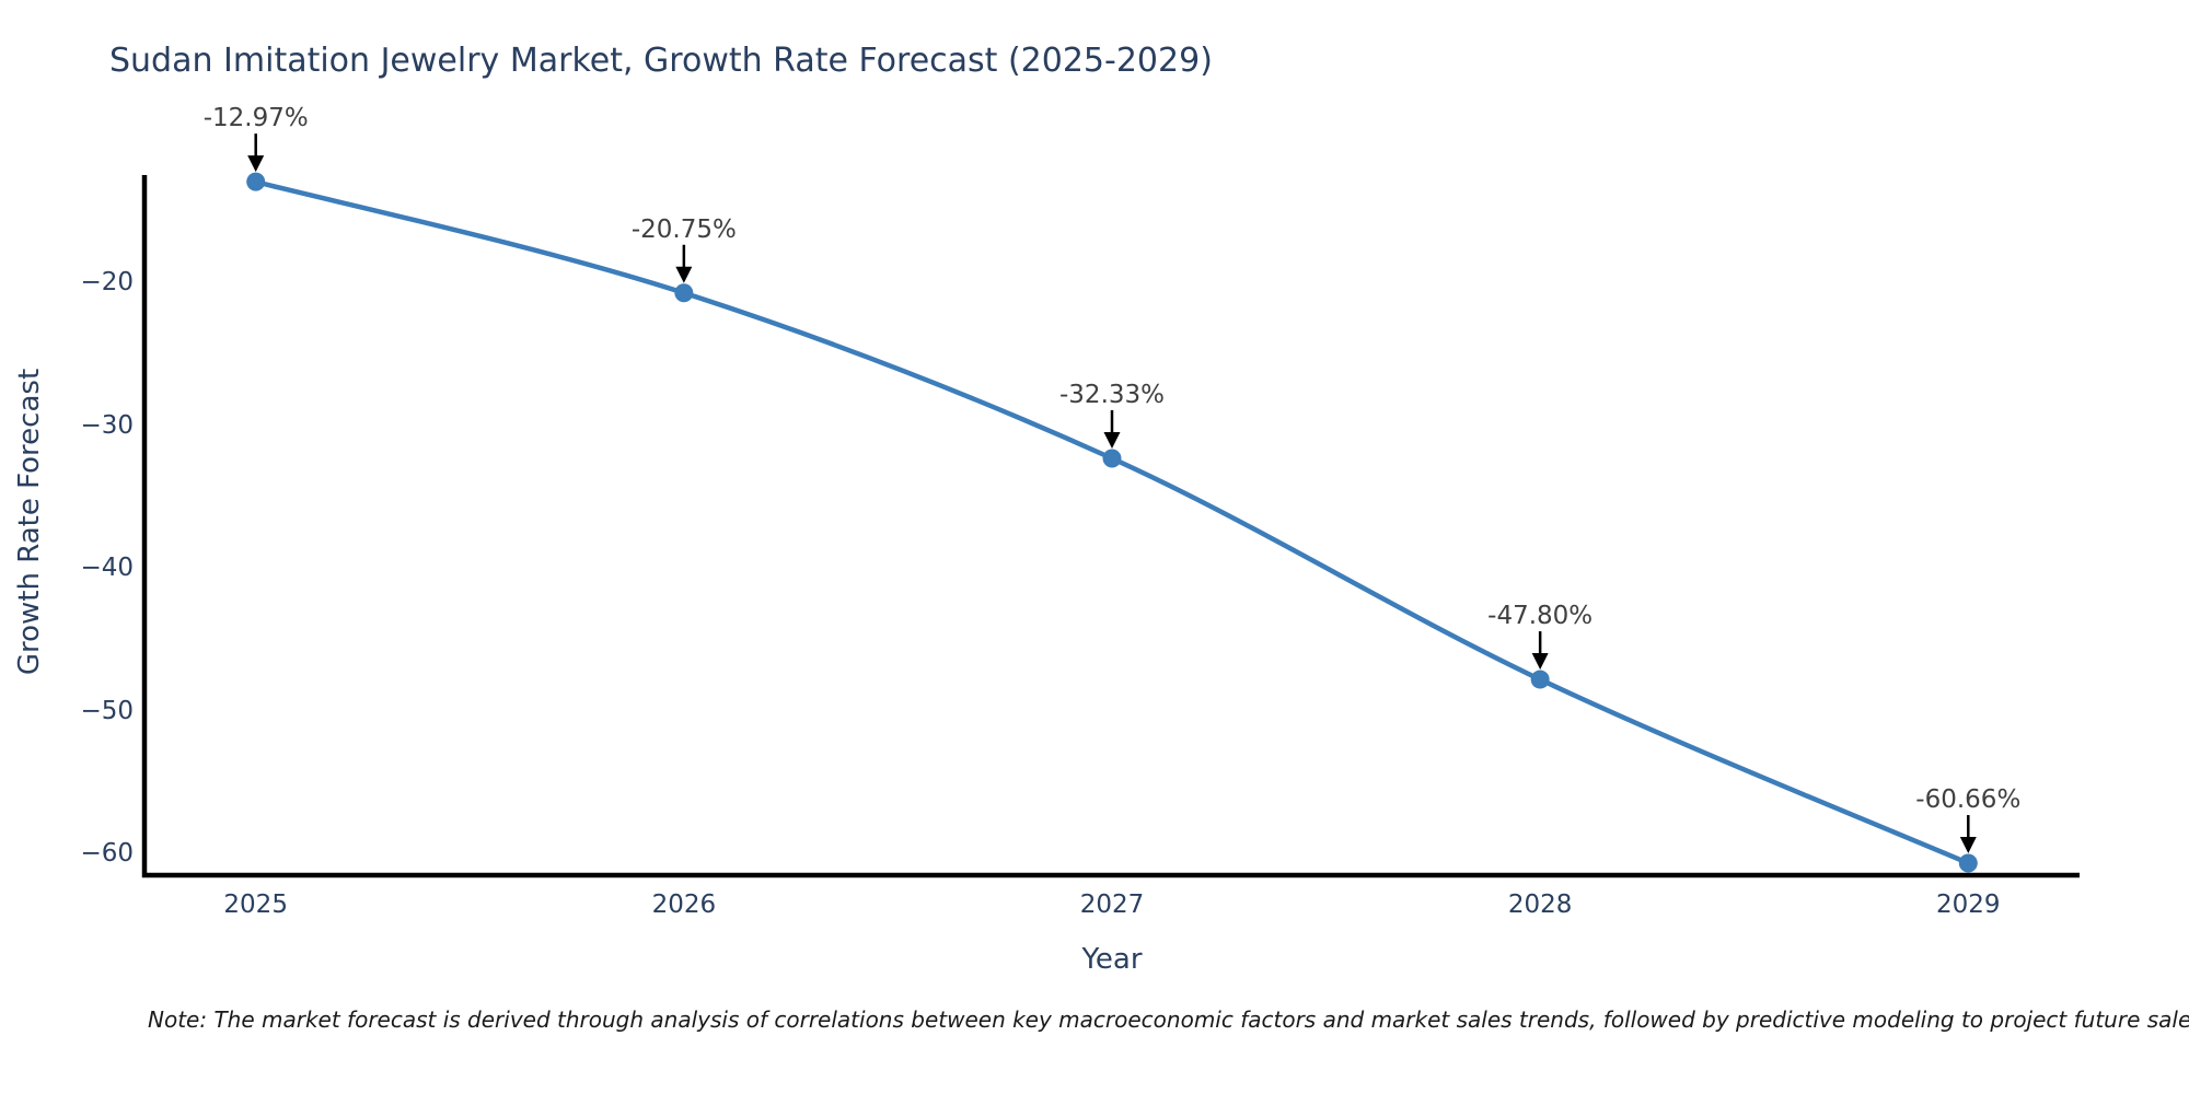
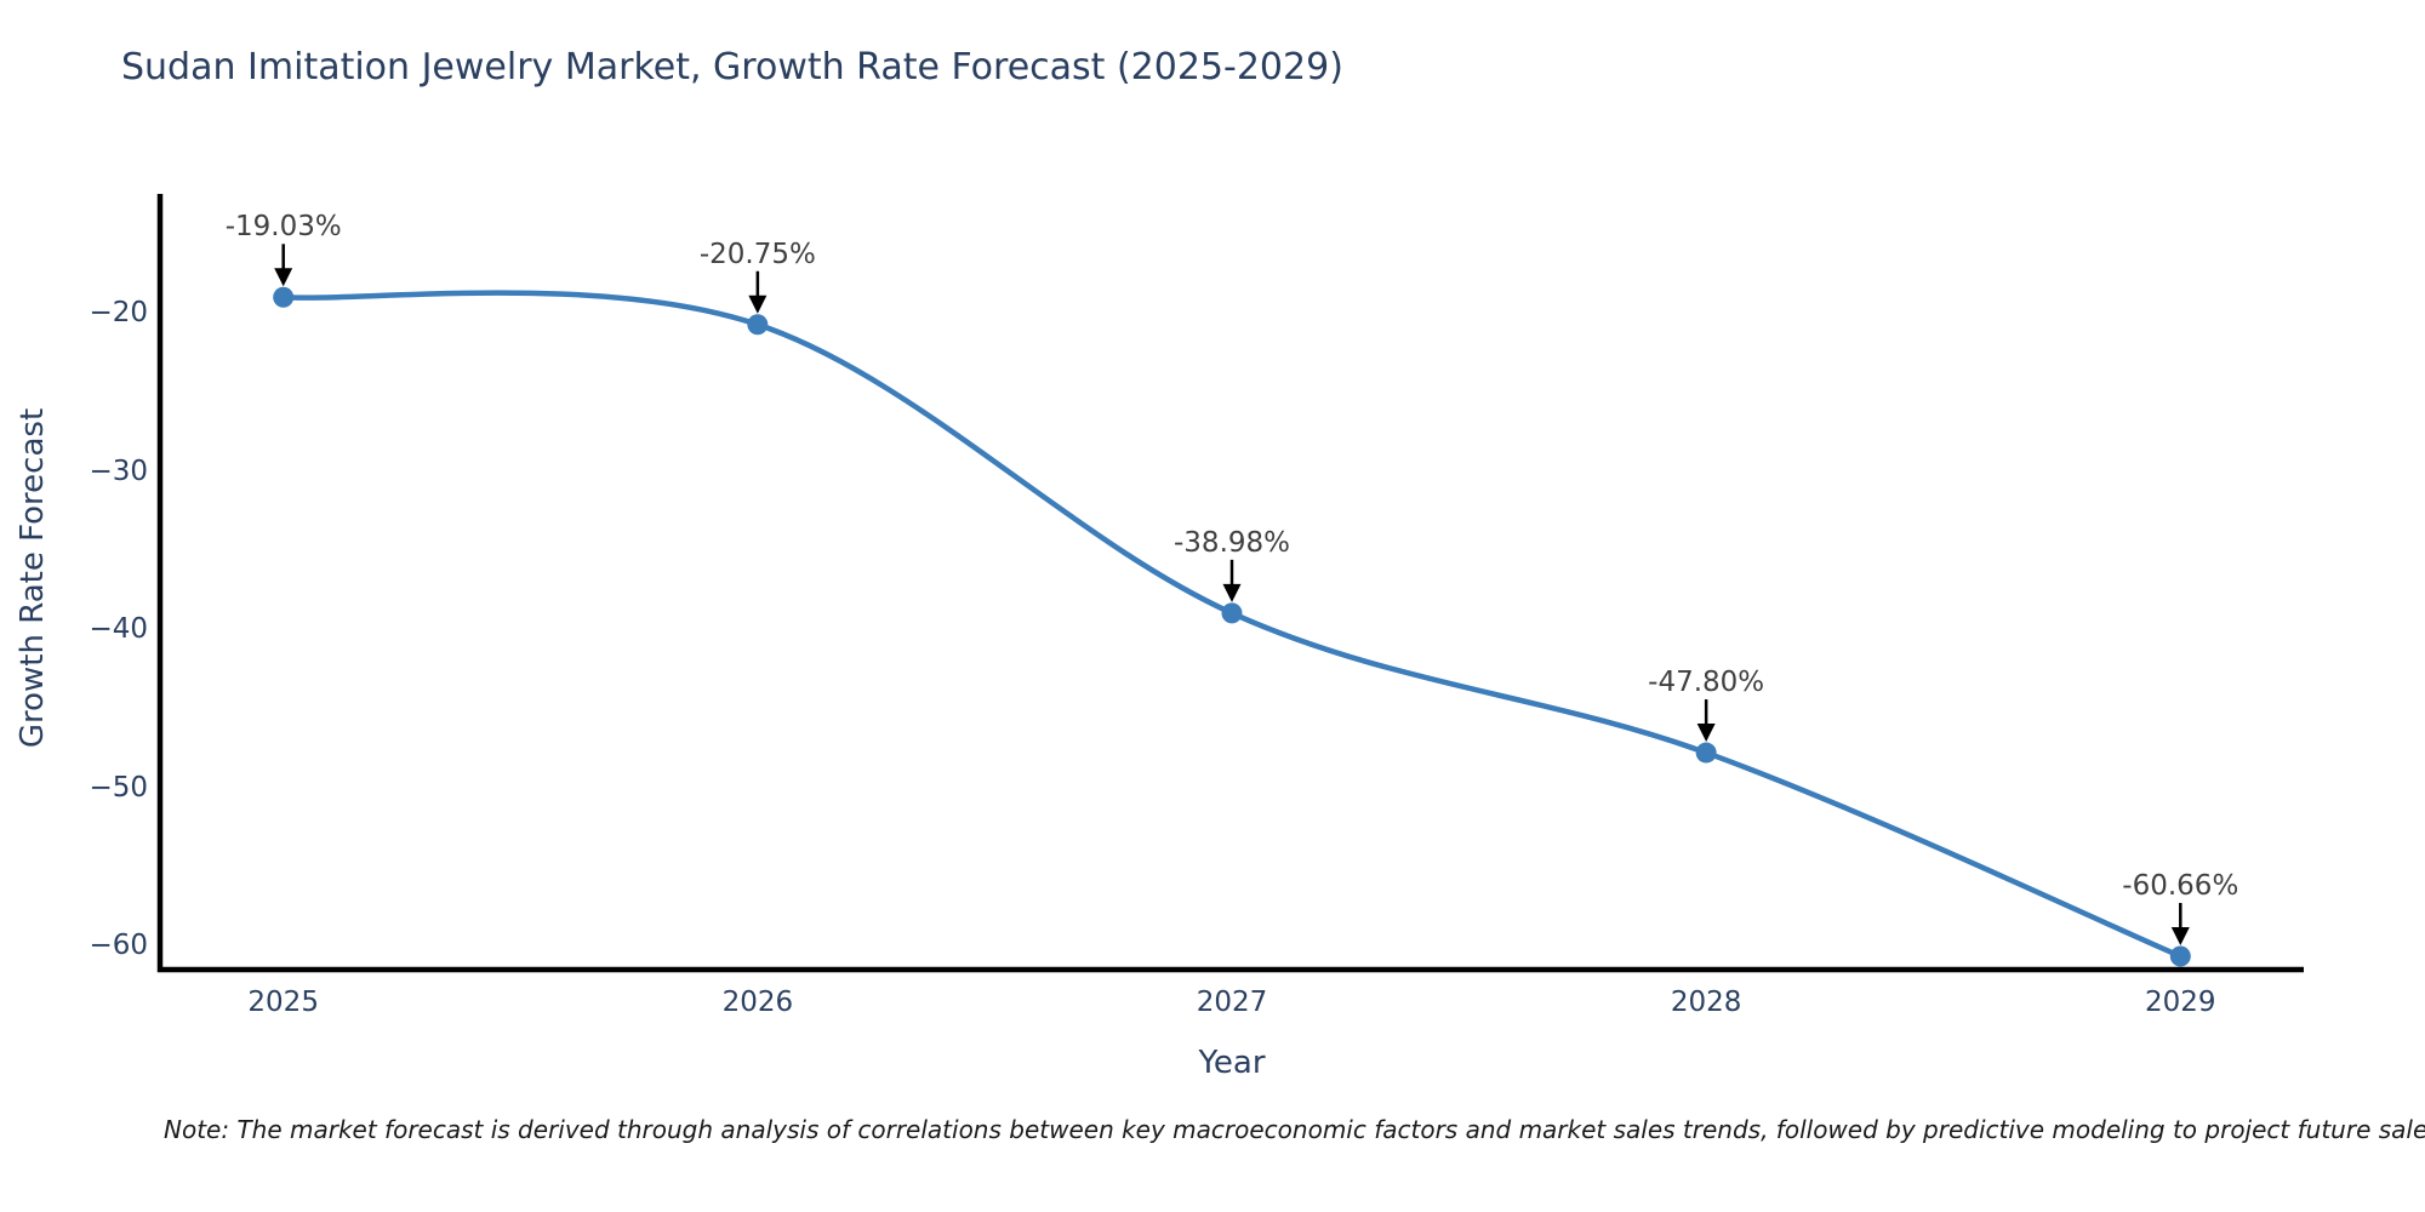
2025: -12.97% -> -19.03%
2027: -32.33% -> -38.98%
